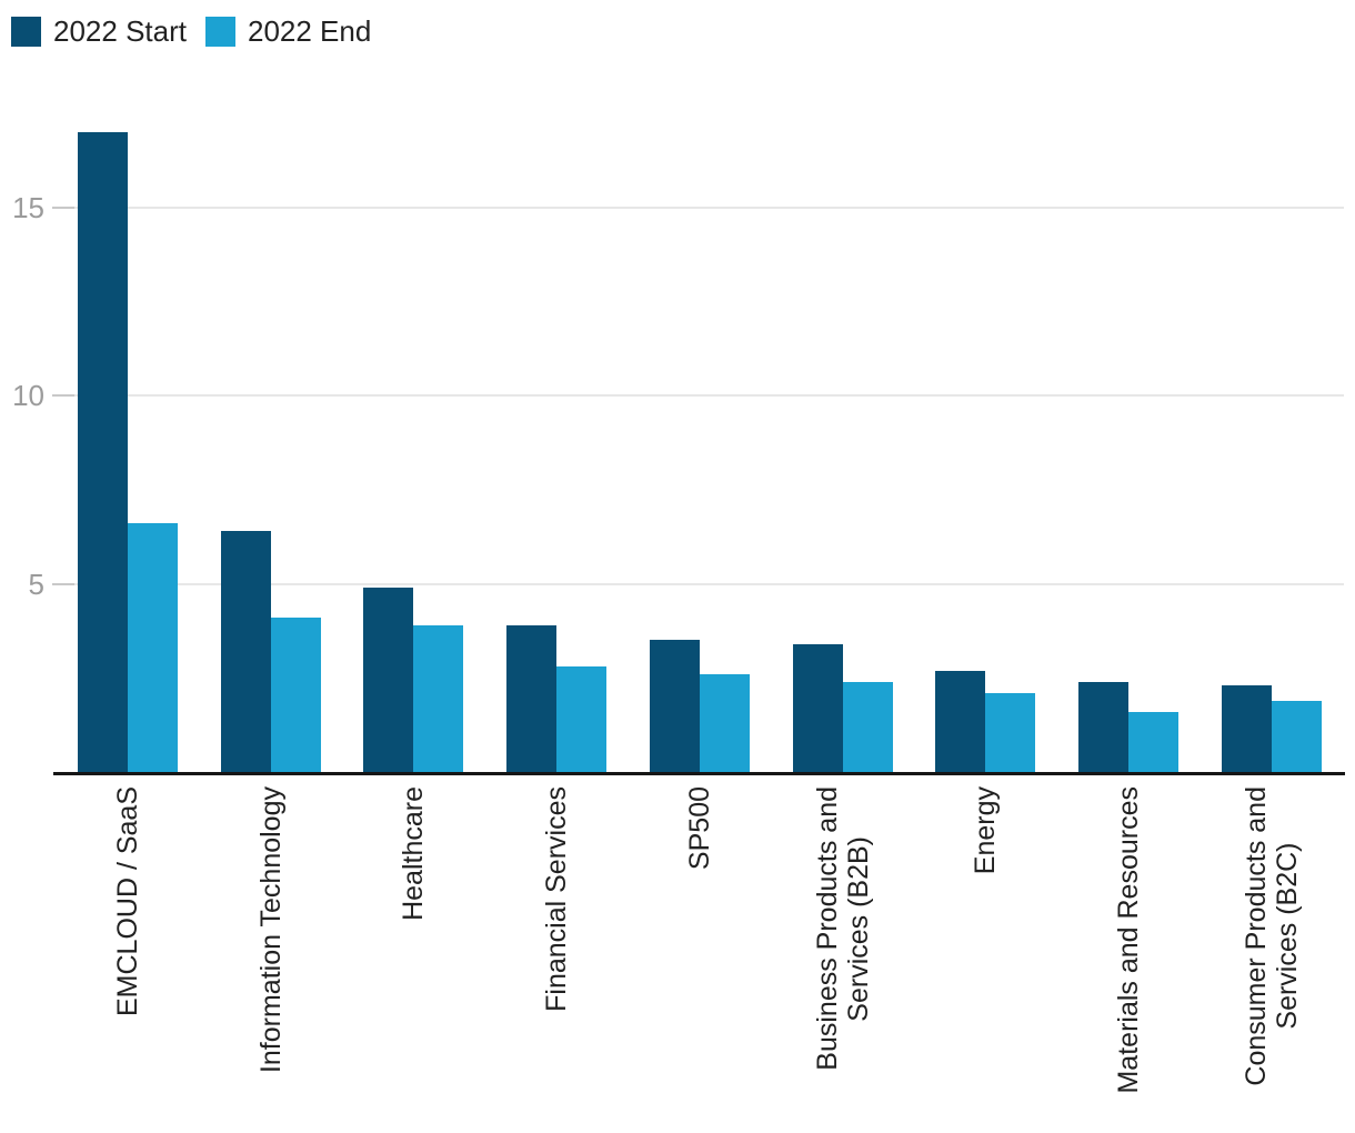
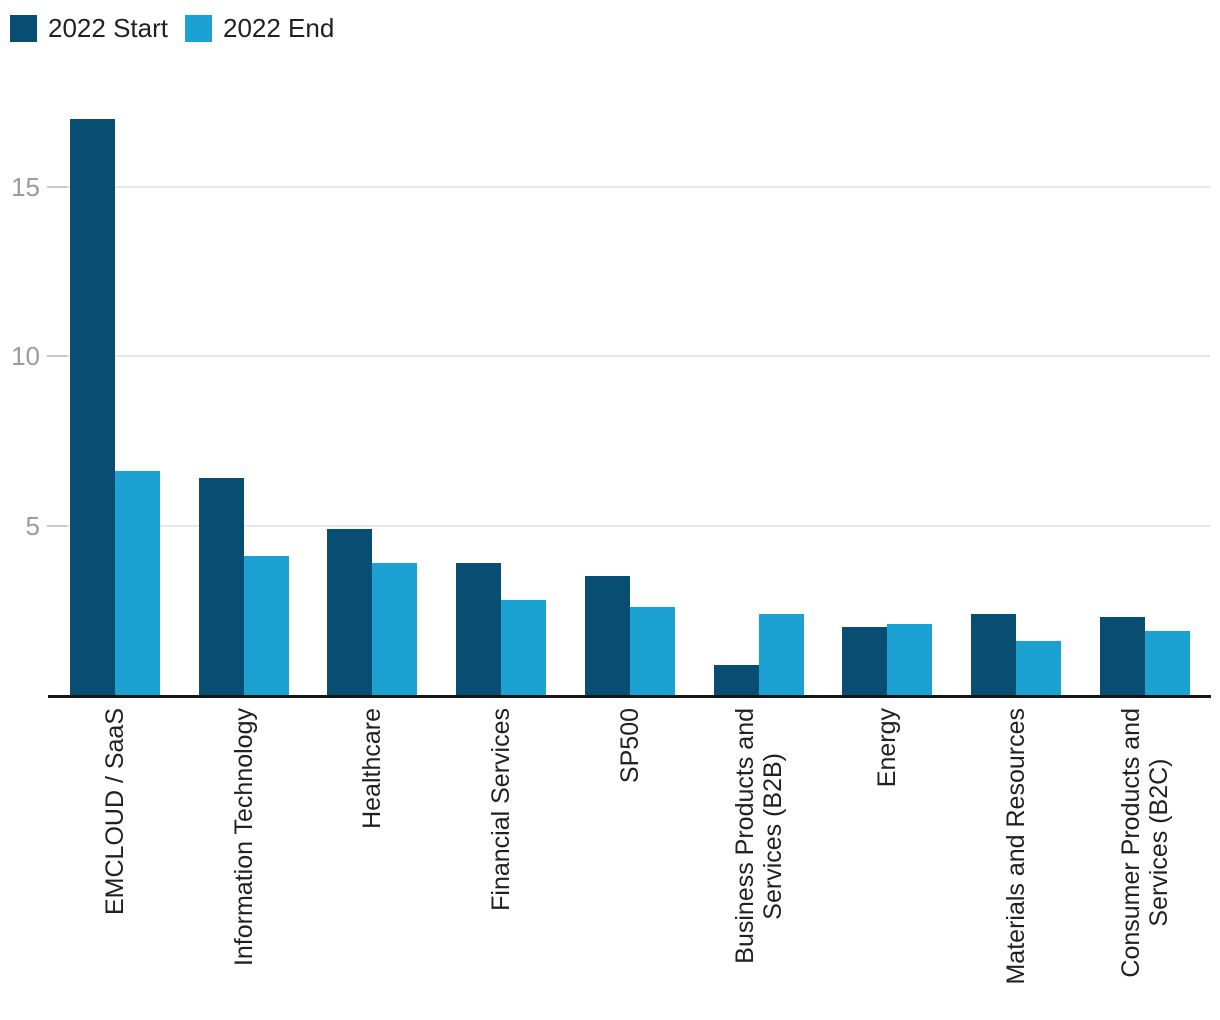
2022 Start/Business Products and Services (B2B): 3.4 -> 0.9
2022 Start/Energy: 2.7 -> 2.0
